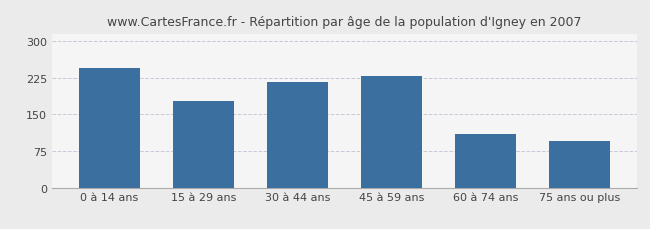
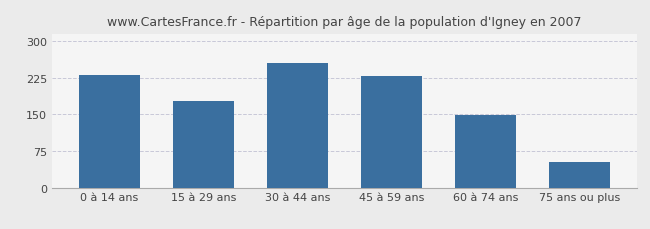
0 à 14 ans: 245 -> 230
30 à 44 ans: 215 -> 255
60 à 74 ans: 110 -> 149
75 ans ou plus: 95 -> 52
